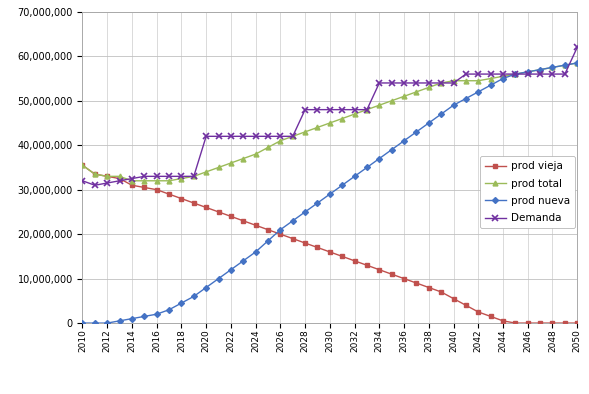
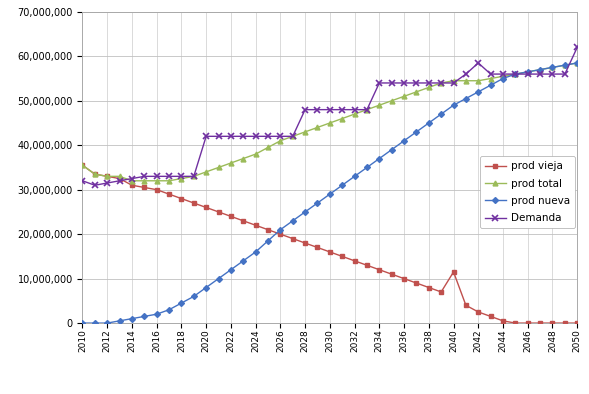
prod vieja/2040: 5,500,000 -> 11,500,000
Demanda/2042: 56,000,000 -> 58,500,000
